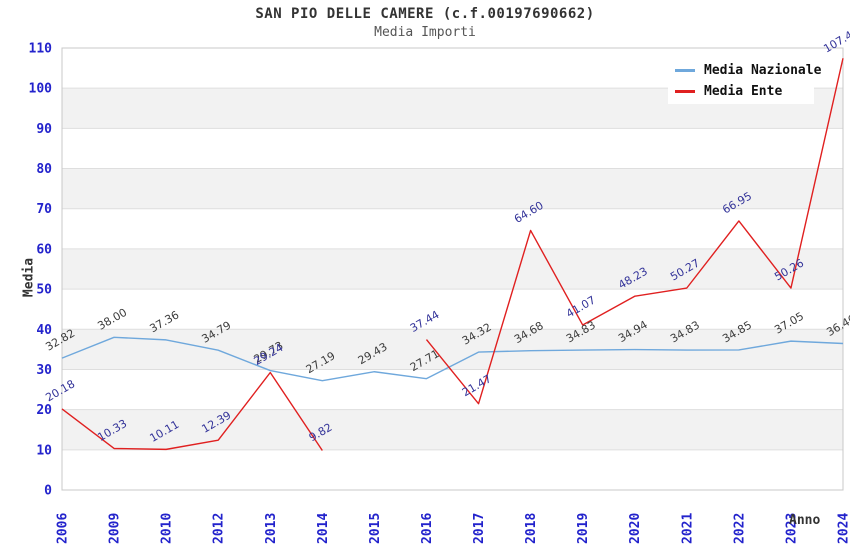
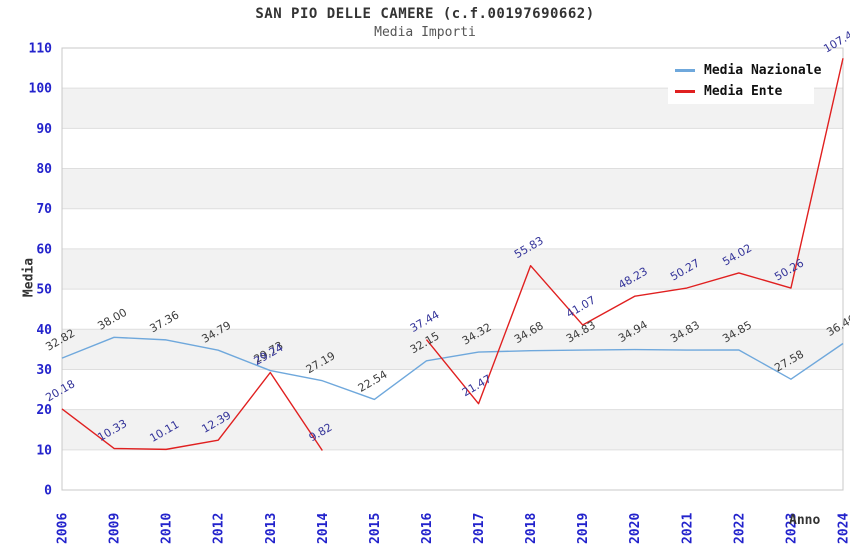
Media Nazionale/2015: 29.43 -> 22.54
Media Nazionale/2016: 27.71 -> 32.15
Media Ente/2018: 64.60 -> 55.83
Media Ente/2022: 66.95 -> 54.02
Media Nazionale/2023: 37.05 -> 27.58
